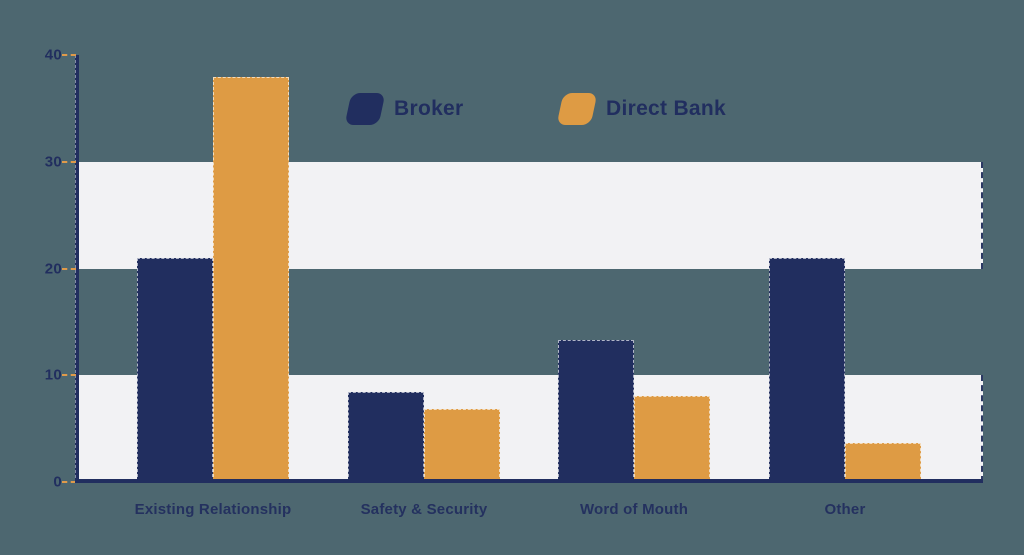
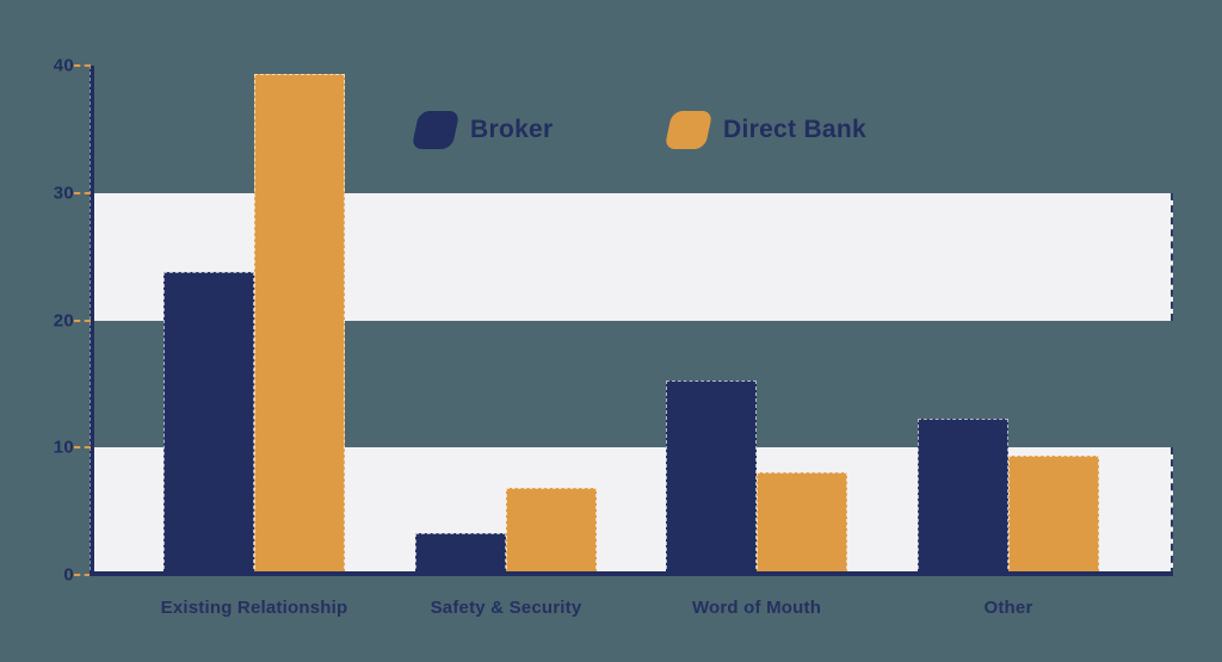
Broker/Existing Relationship: 21.0 -> 23.8
Direct Bank/Existing Relationship: 37.9 -> 39.3
Broker/Safety & Security: 8.4 -> 3.3
Broker/Word of Mouth: 13.3 -> 15.3
Broker/Other: 21.0 -> 12.3
Direct Bank/Other: 3.7 -> 9.4
